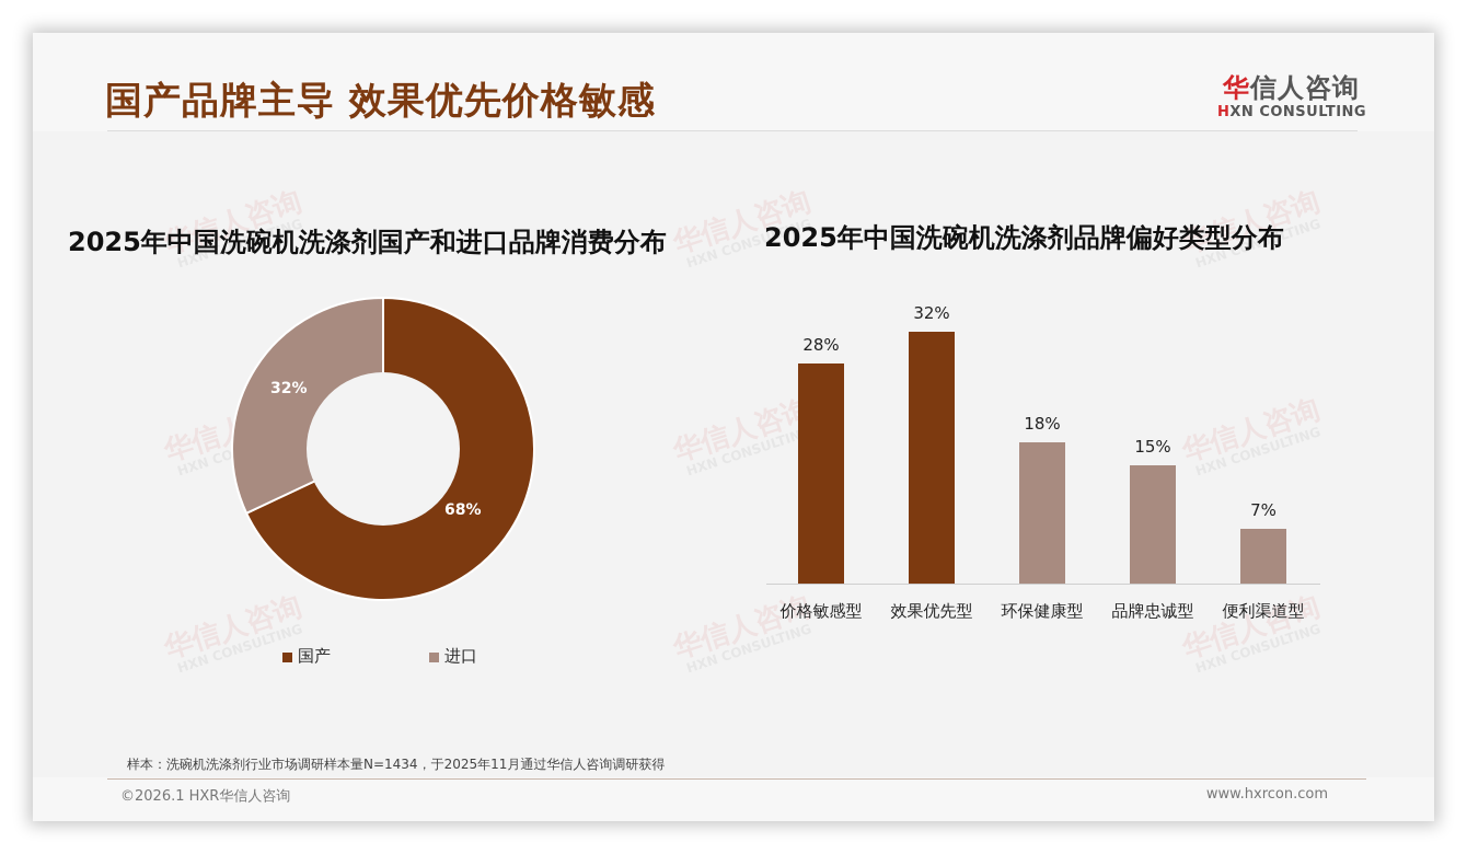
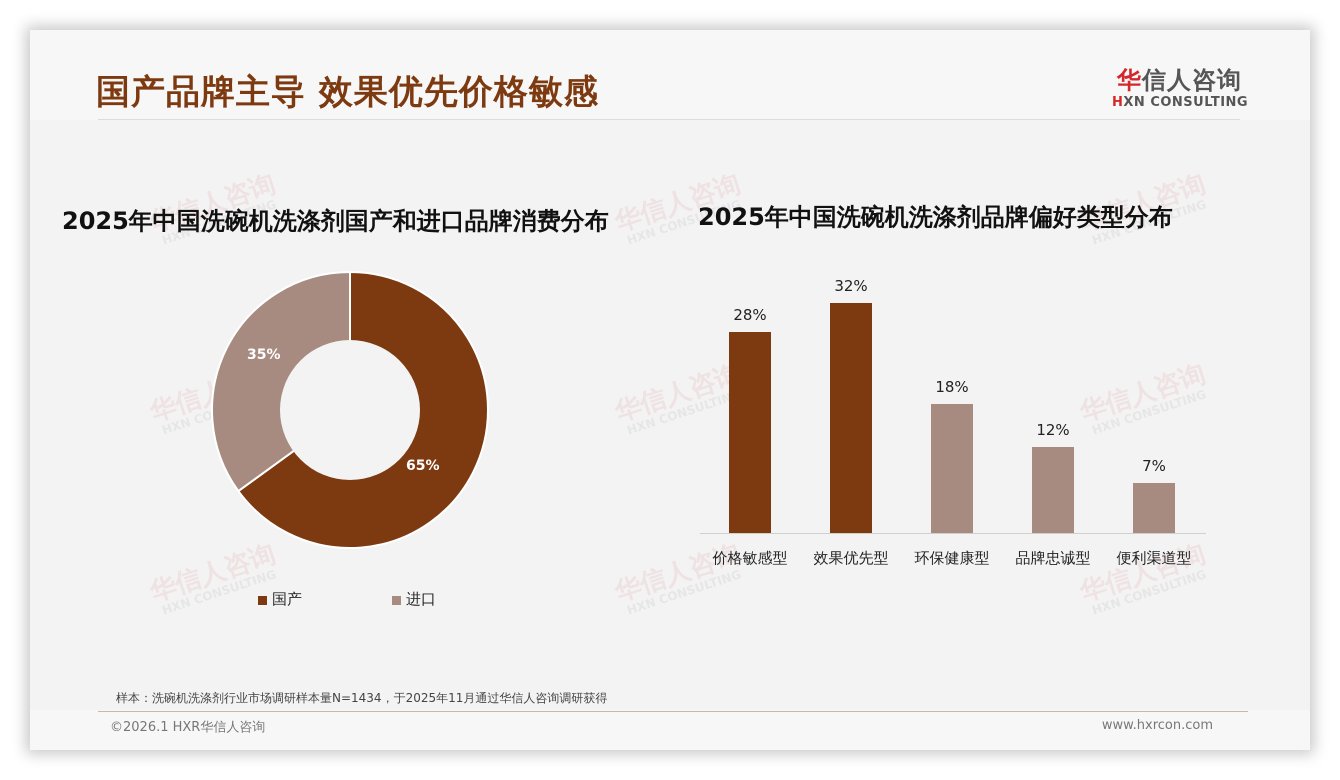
2025年中国洗碗机洗涤剂国产和进口品牌消费分布/国产: 68% -> 65%
2025年中国洗碗机洗涤剂国产和进口品牌消费分布/进口: 32% -> 35%
2025年中国洗碗机洗涤剂品牌偏好类型分布/品牌忠诚型: 15% -> 12%
